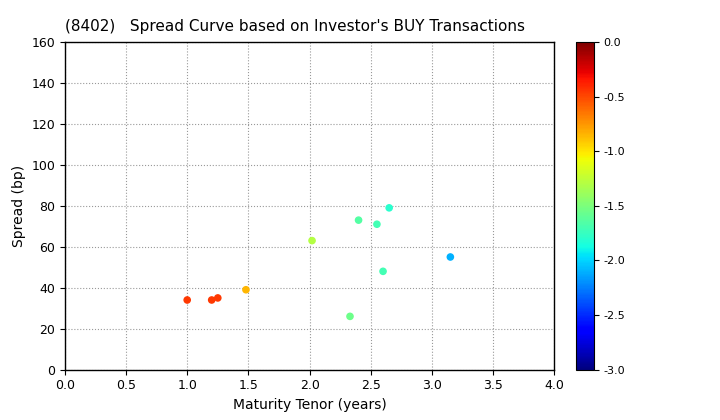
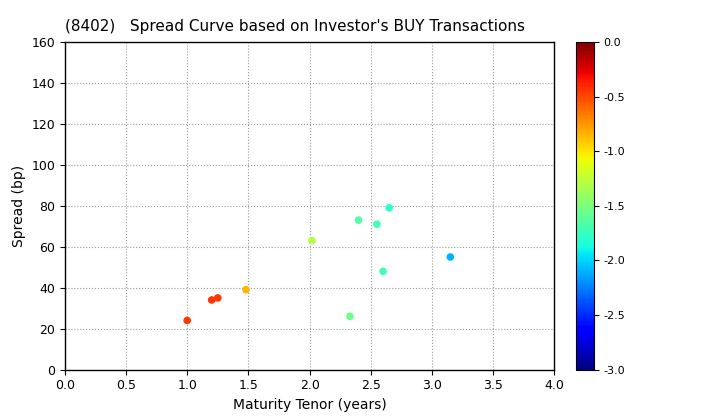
1.0: 34 -> 24
